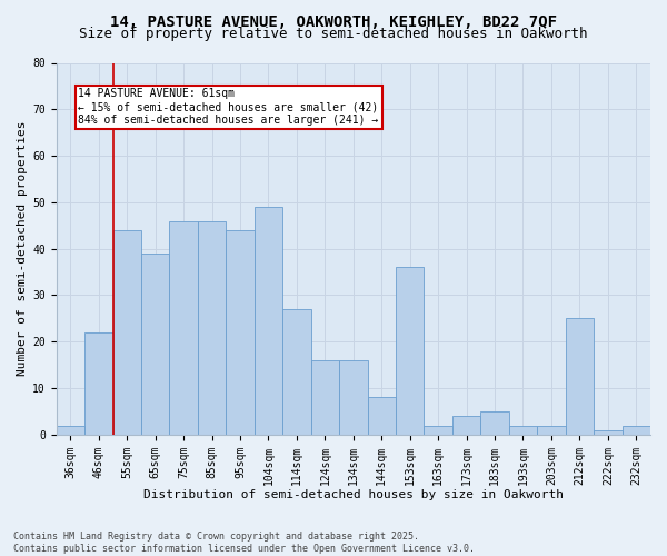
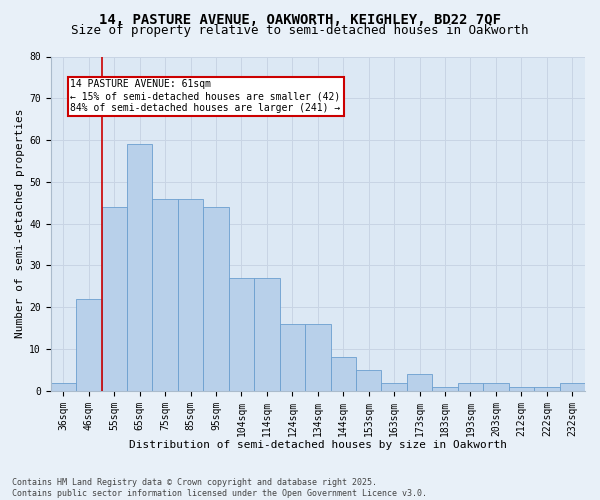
65sqm: 39 -> 59
104sqm: 49 -> 27
153sqm: 36 -> 5
183sqm: 5 -> 1
212sqm: 25 -> 1
